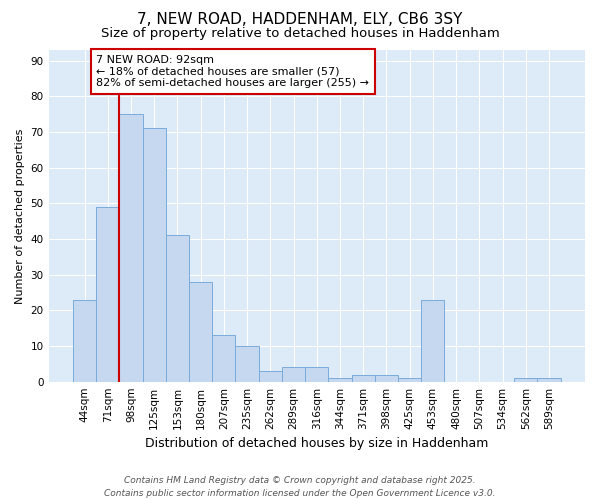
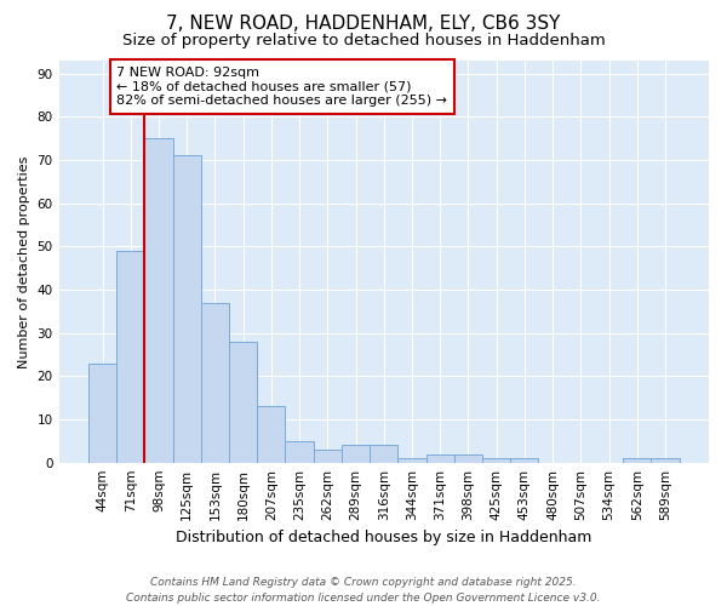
153sqm: 41 -> 37
235sqm: 10 -> 5
453sqm: 23 -> 1
